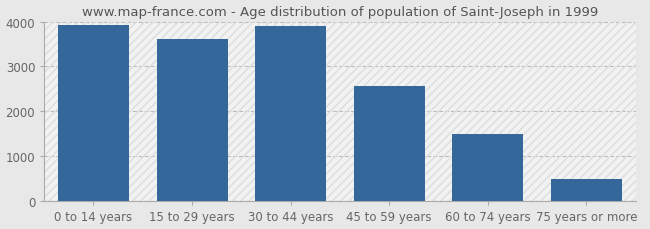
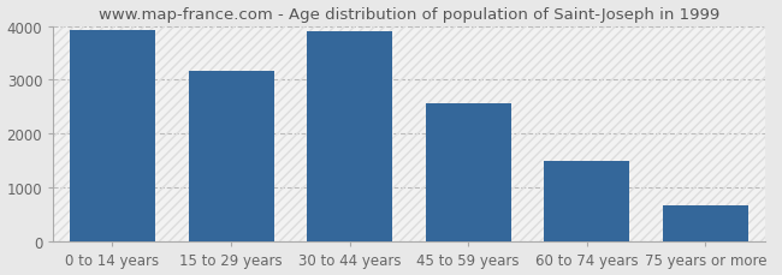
15 to 29 years: 3600 -> 3170
75 years or more: 500 -> 670
